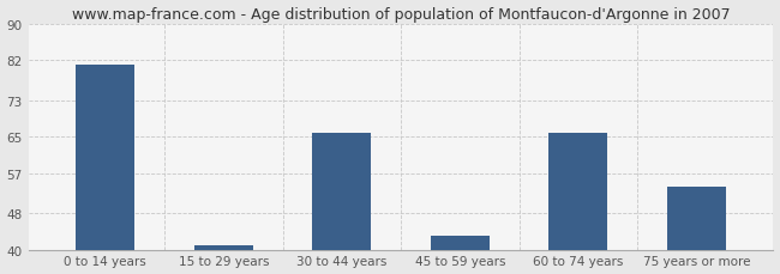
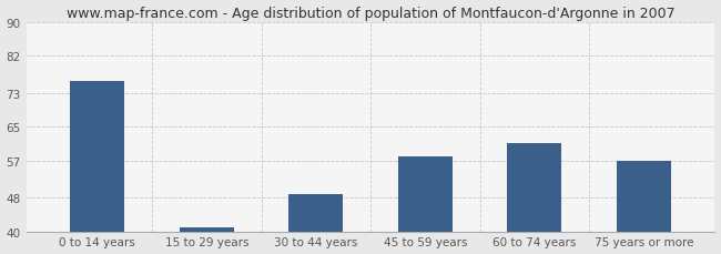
0 to 14 years: 81 -> 76
30 to 44 years: 66 -> 49
45 to 59 years: 43 -> 58
60 to 74 years: 66 -> 61
75 years or more: 54 -> 57
